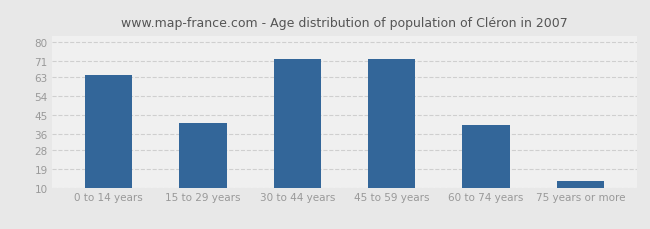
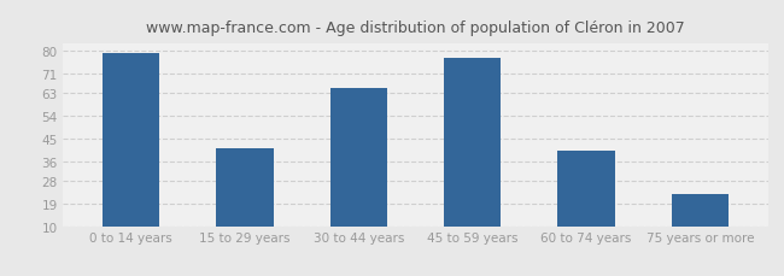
0 to 14 years: 64 -> 79
30 to 44 years: 72 -> 65
45 to 59 years: 72 -> 77
75 years or more: 13 -> 23
